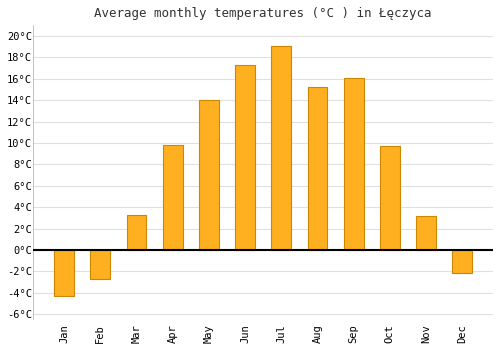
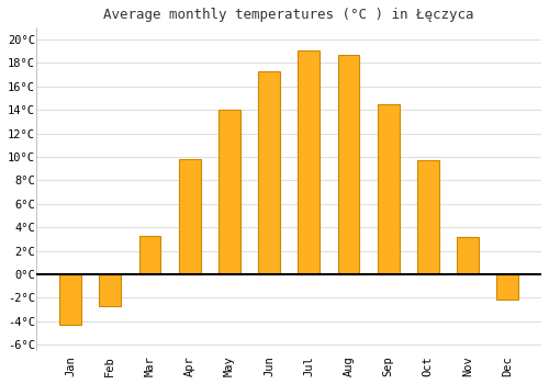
Aug: 15.2°C -> 18.7°C
Sep: 16.1°C -> 14.5°C
